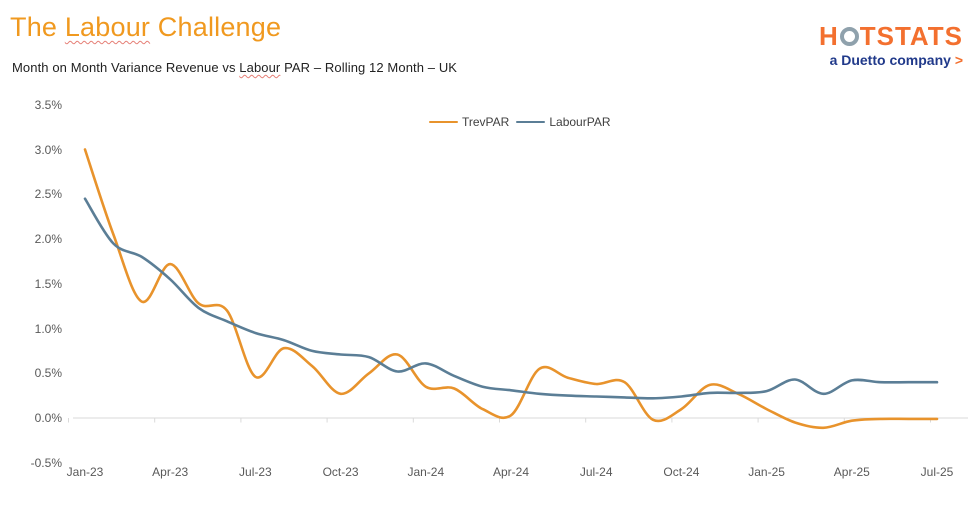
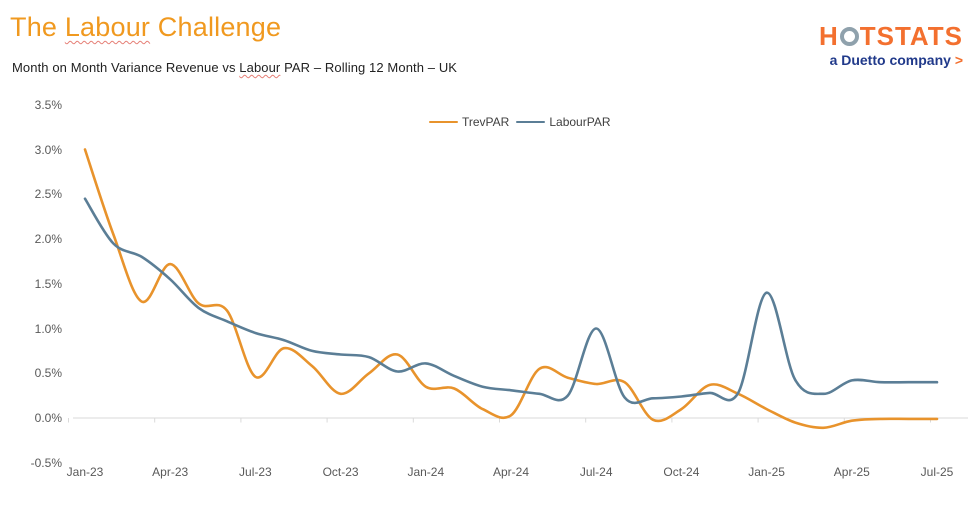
LabourPAR/Jul-24: 0.2% -> 1.0%
LabourPAR/Jan-25: 0.3% -> 1.4%
